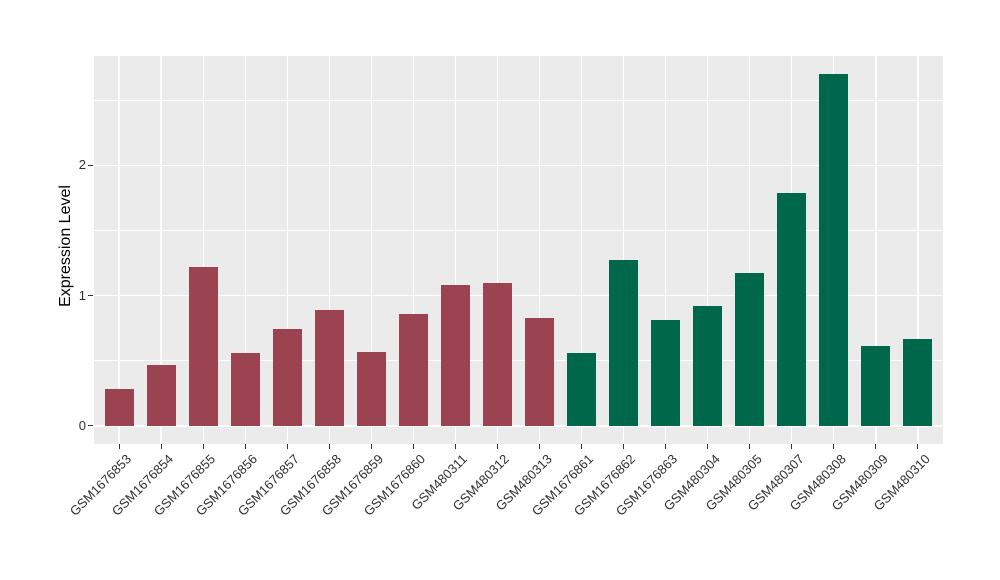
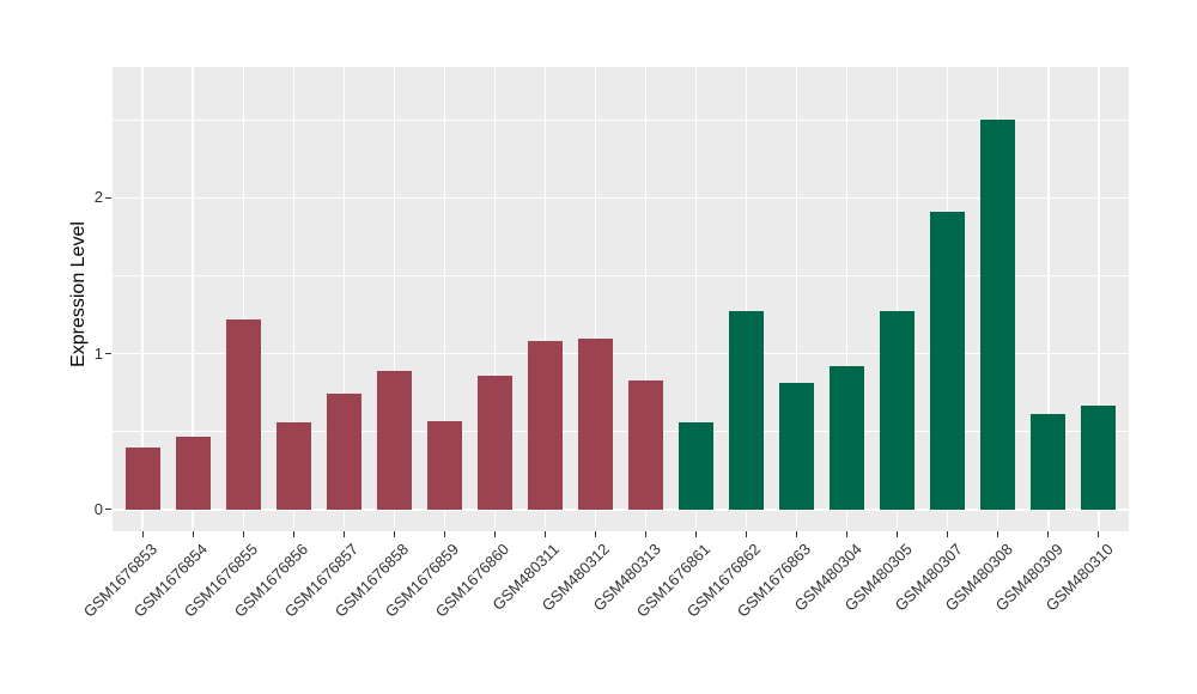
GSM1676853: 0.28 -> 0.40
GSM480305: 1.17 -> 1.27
GSM480307: 1.79 -> 1.91
GSM480308: 2.70 -> 2.50
